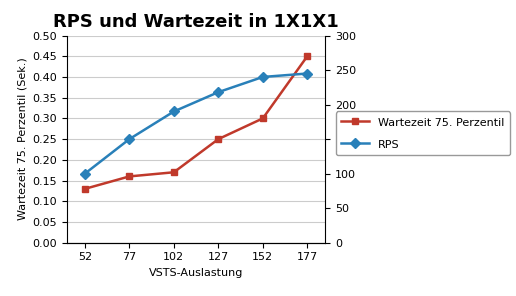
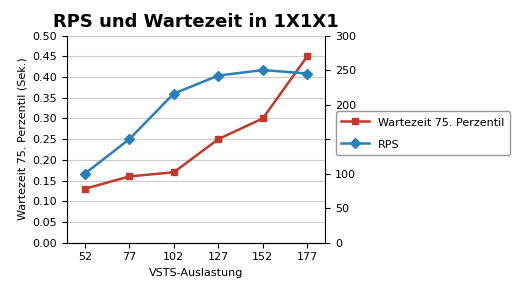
RPS/102: 190 -> 216
RPS/127: 218 -> 242
RPS/152: 240 -> 250
